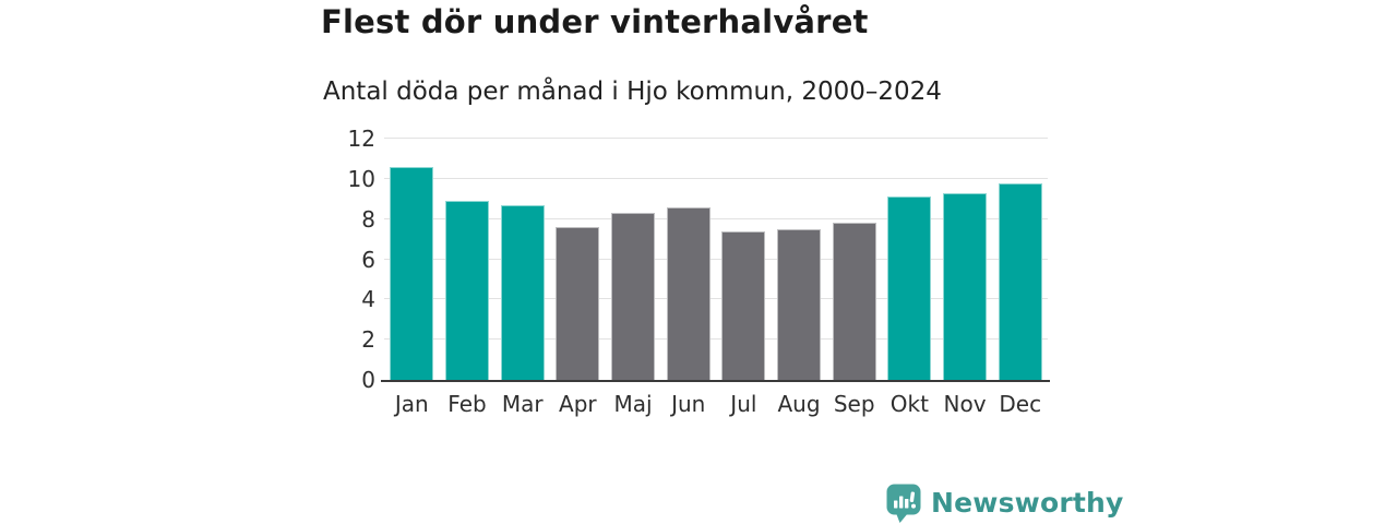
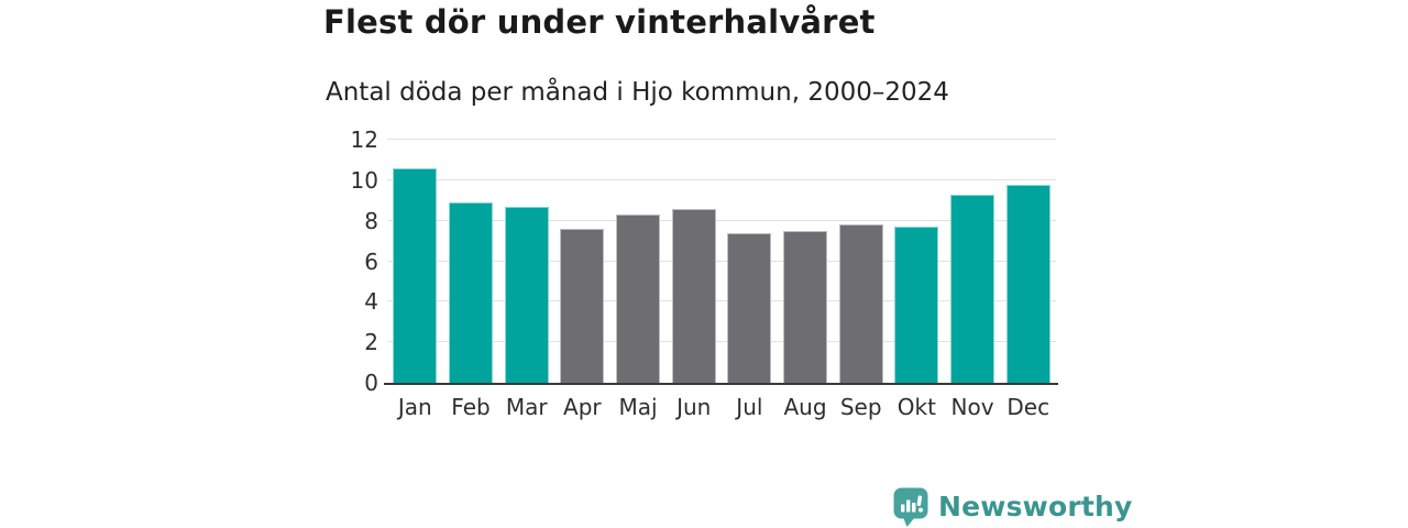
Okt: 9.1 -> 7.7
